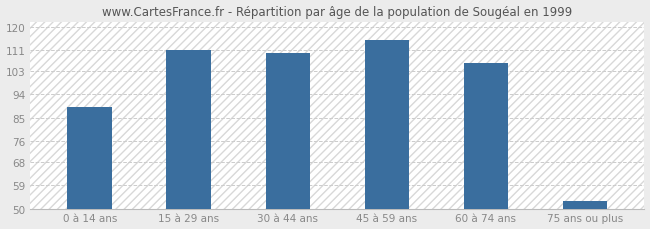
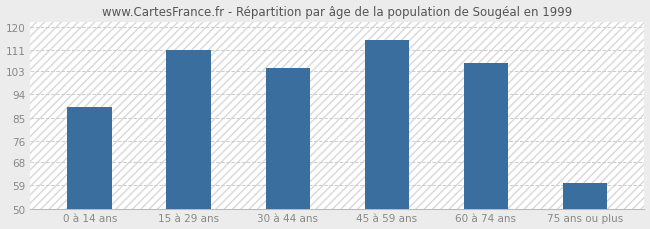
30 à 44 ans: 110 -> 104
75 ans ou plus: 53 -> 60
